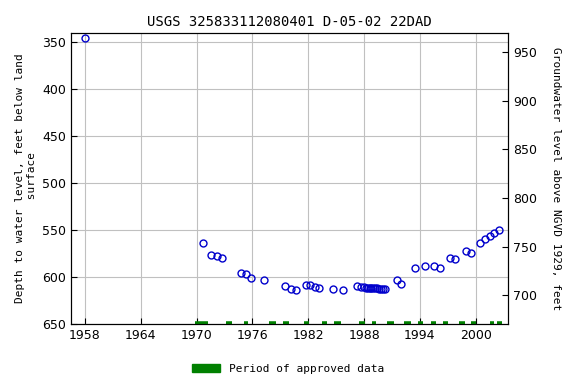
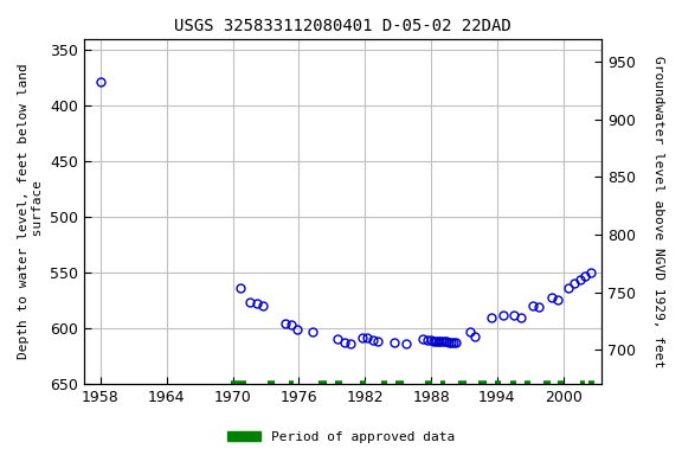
1958: 345 -> 378
